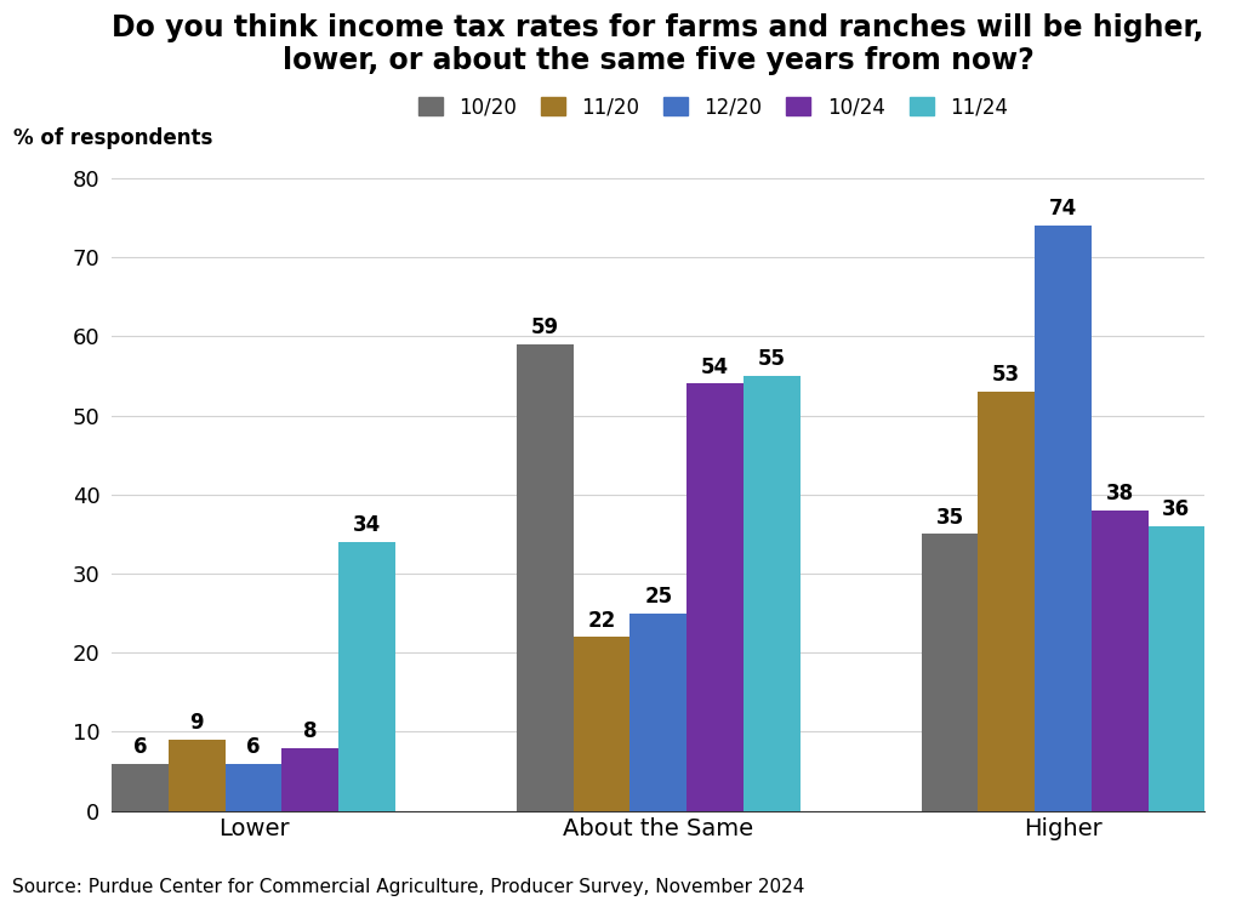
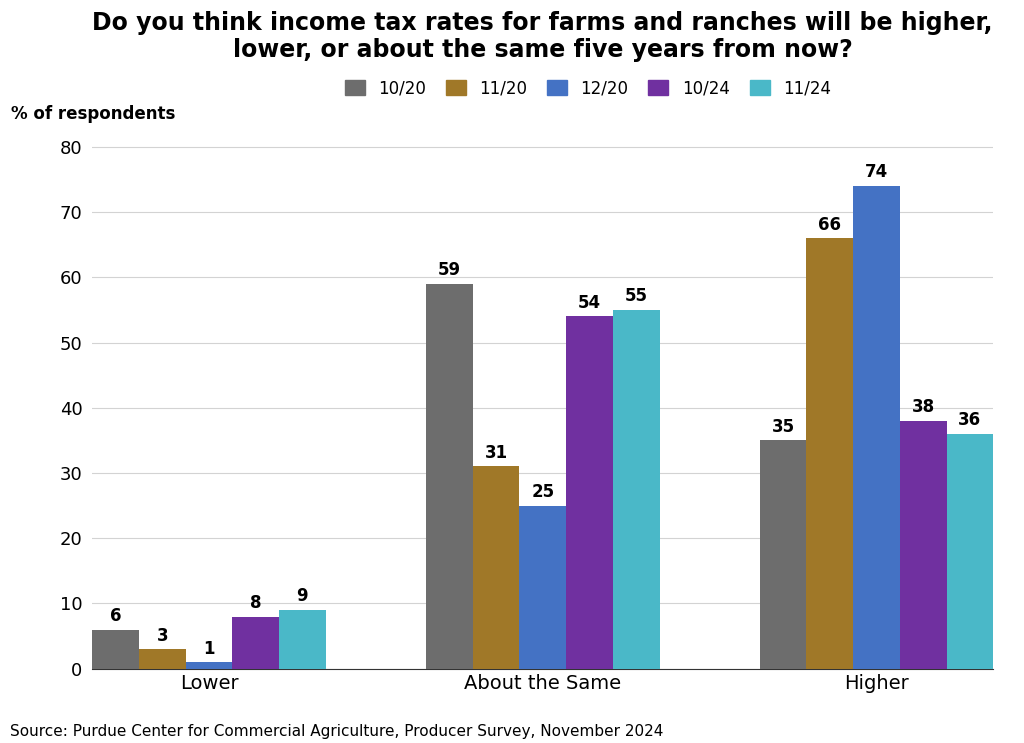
11/20/Lower: 9 -> 3
12/20/Lower: 6 -> 1
11/24/Lower: 34 -> 9
11/20/About the Same: 22 -> 31
11/20/Higher: 53 -> 66
